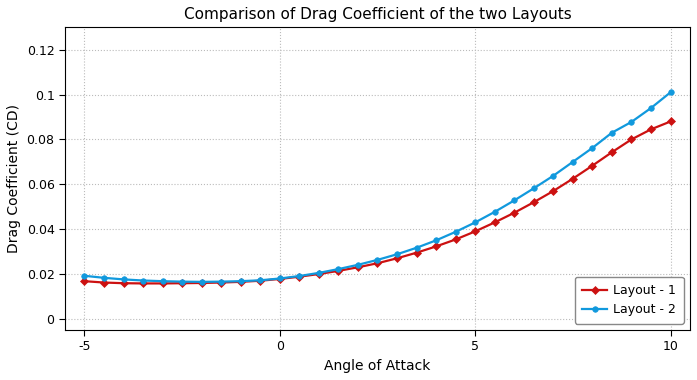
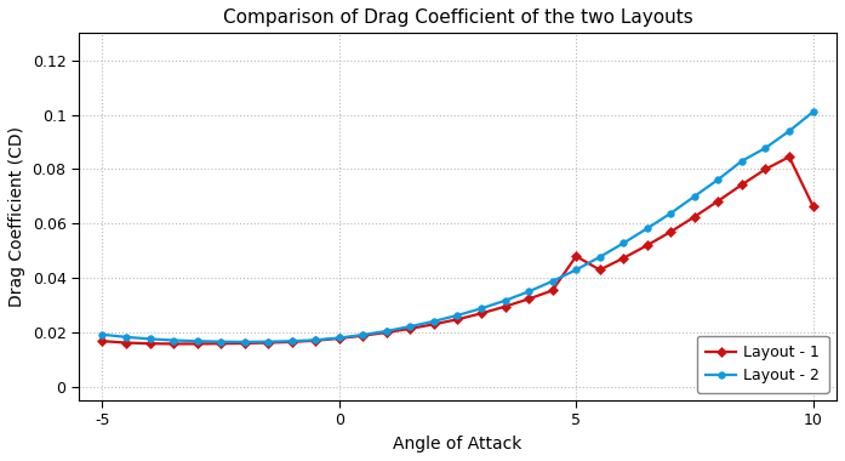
Layout - 1/5: 0.0390 -> 0.0480
Layout - 1/10: 0.0880 -> 0.0665
